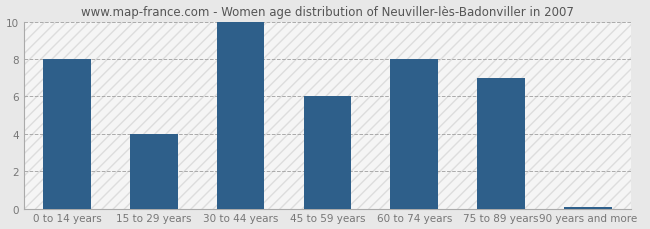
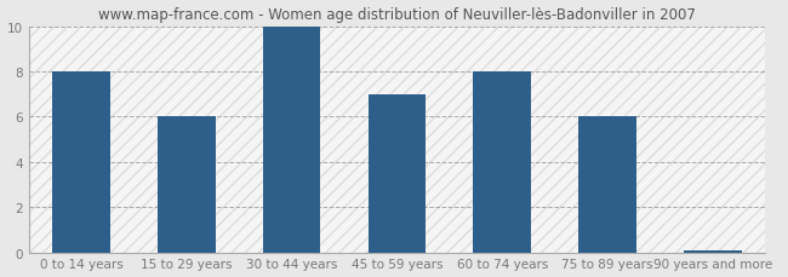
15 to 29 years: 4.0 -> 6.0
45 to 59 years: 6.0 -> 7.0
75 to 89 years: 7.0 -> 6.0
